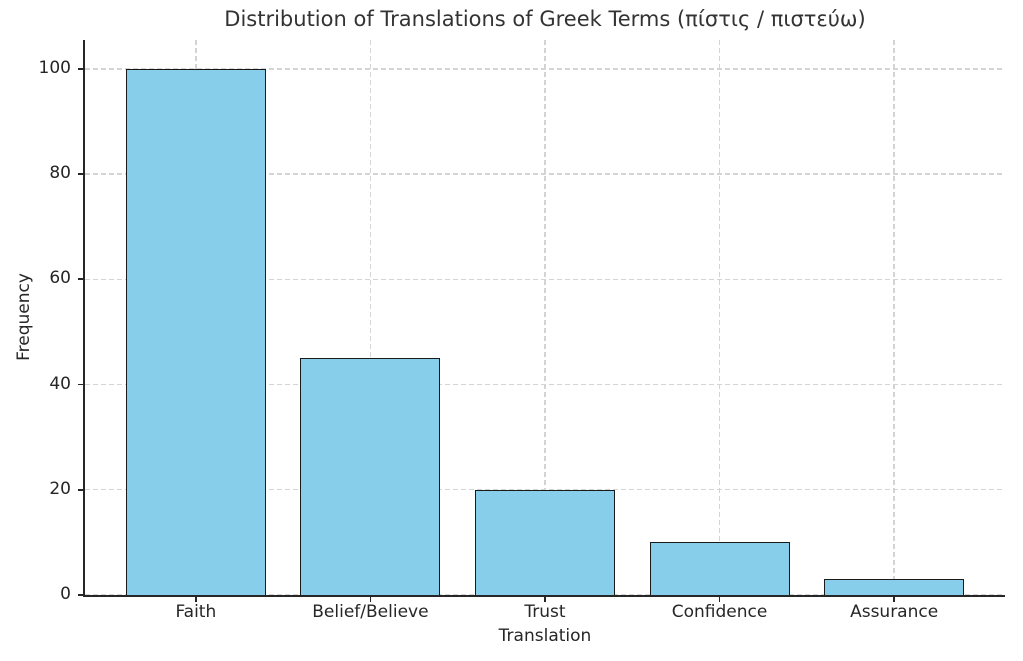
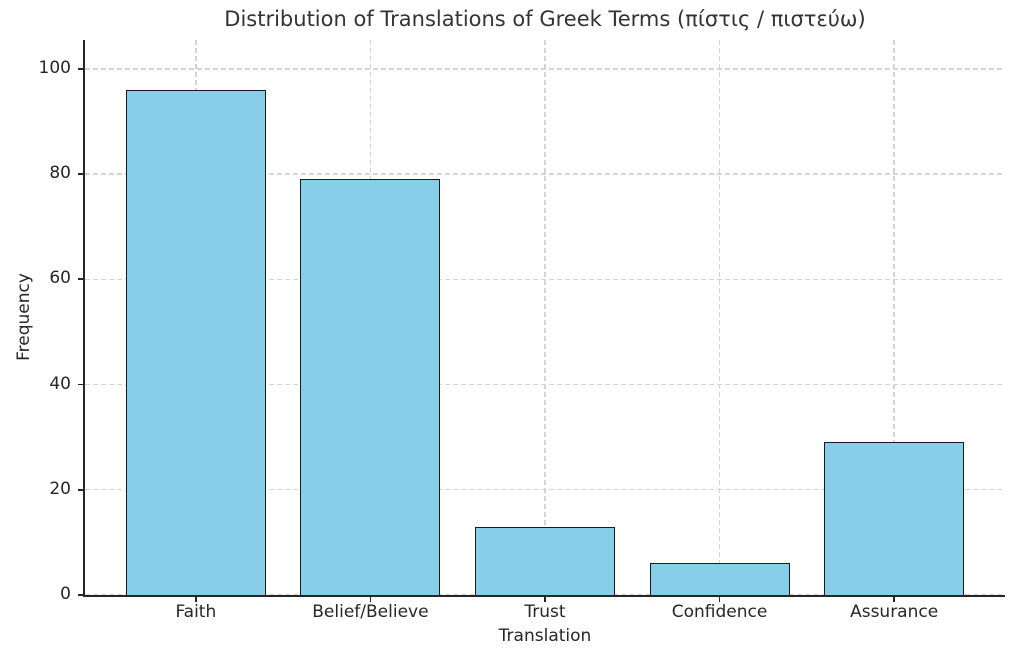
Faith: 100 -> 96
Belief/Believe: 45 -> 79
Trust: 20 -> 13
Confidence: 10 -> 6
Assurance: 3 -> 29
